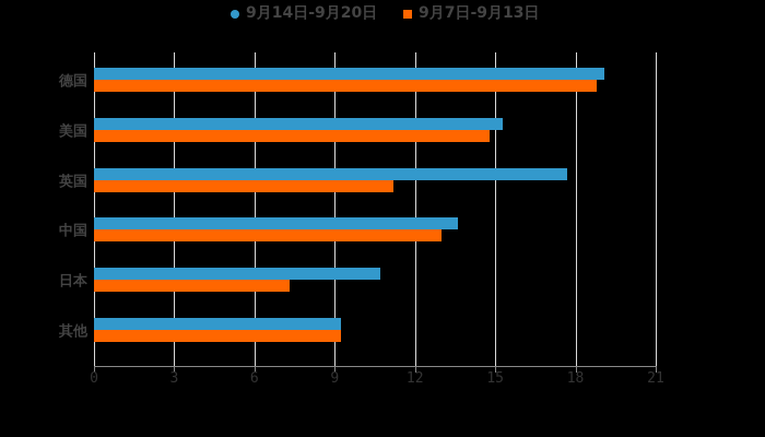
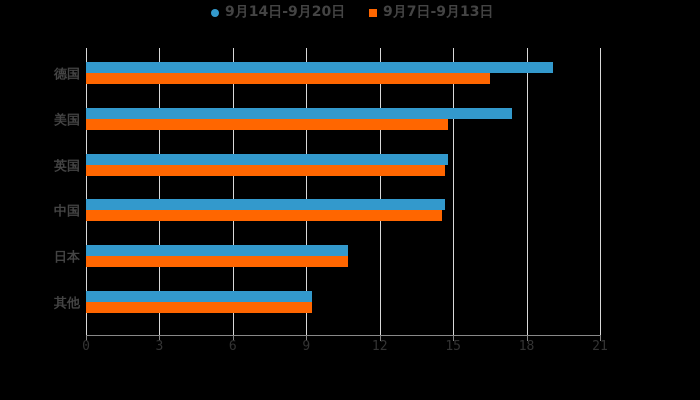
9月7日-9月13日/德国: 18.8 -> 16.5
9月14日-9月20日/美国: 15.3 -> 17.4
9月14日-9月20日/英国: 17.7 -> 14.8
9月7日-9月13日/英国: 11.2 -> 14.7
9月14日-9月20日/中国: 13.6 -> 14.7
9月7日-9月13日/中国: 13.0 -> 14.6
9月7日-9月13日/日本: 7.3 -> 10.7
